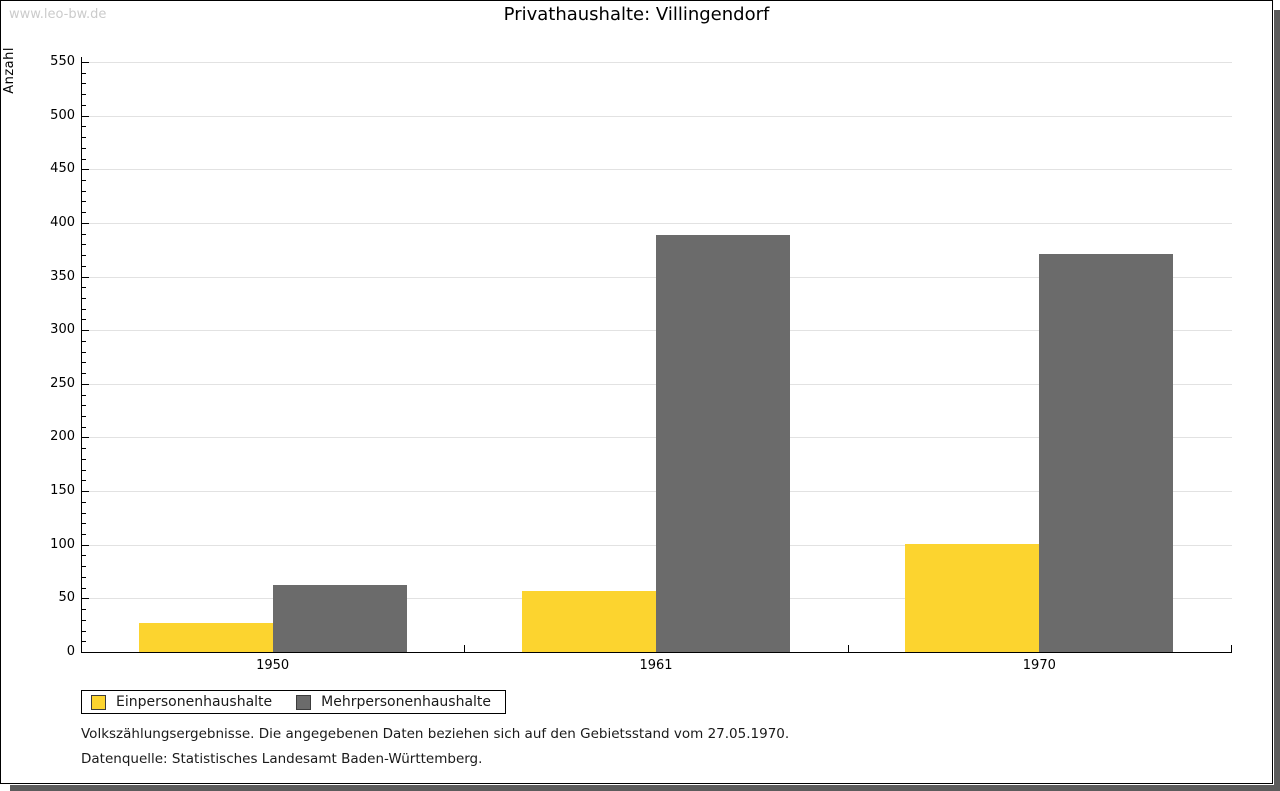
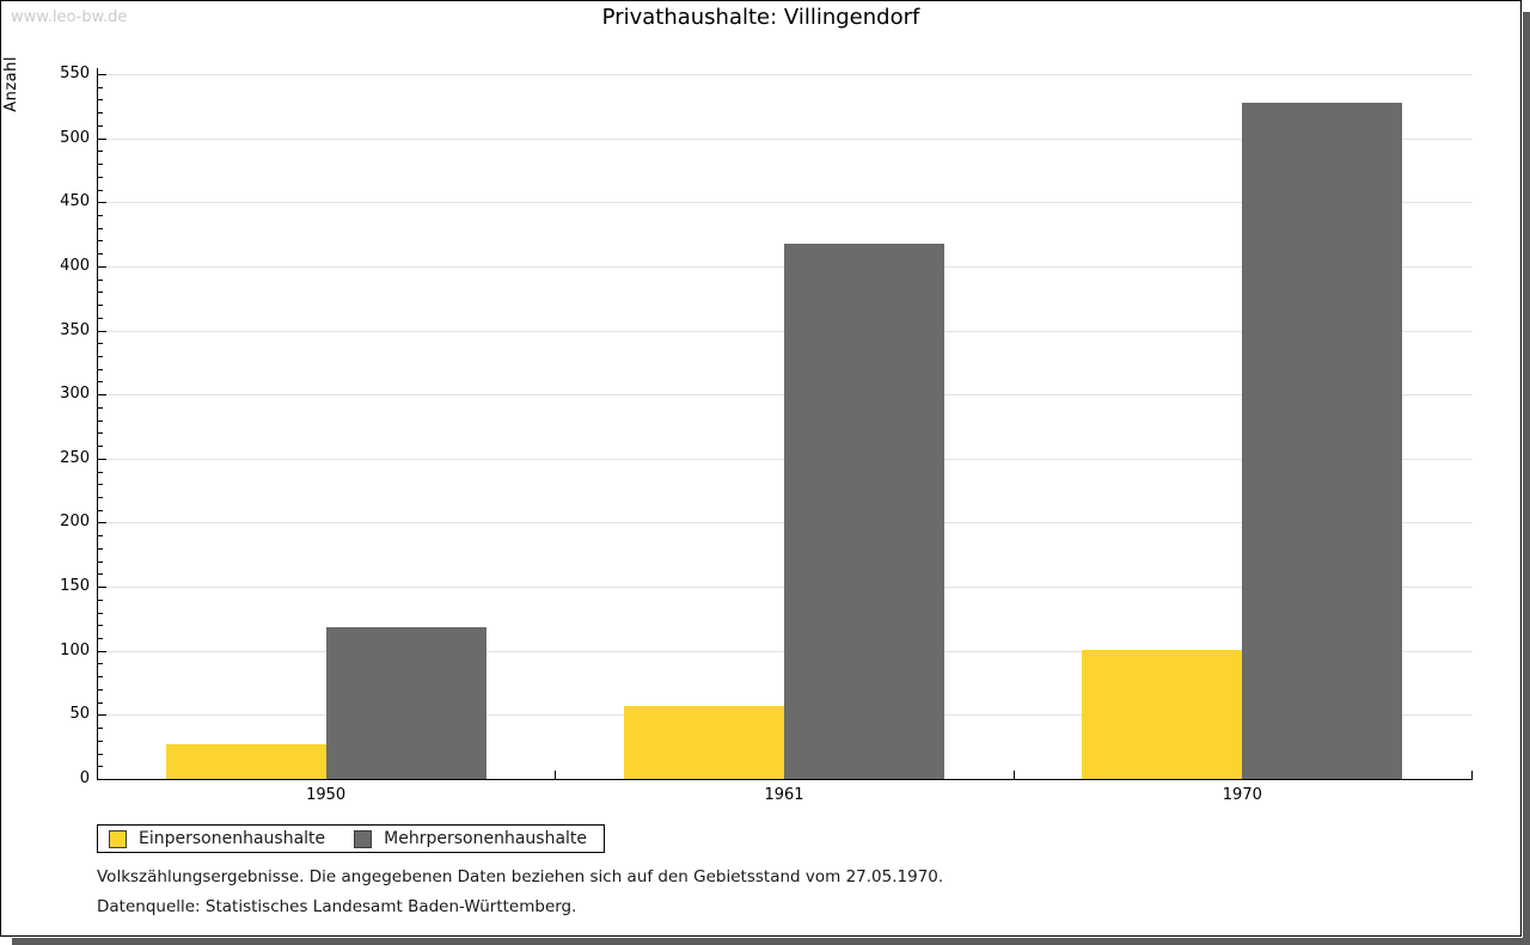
Mehrpersonenhaushalte/1950: 62 -> 118
Mehrpersonenhaushalte/1961: 389 -> 418
Mehrpersonenhaushalte/1970: 371 -> 528
